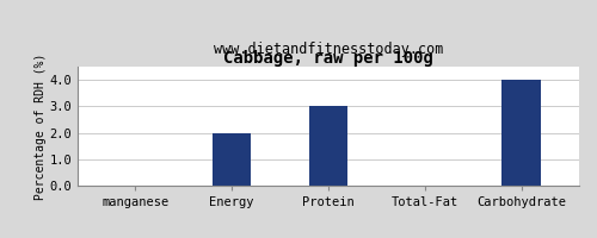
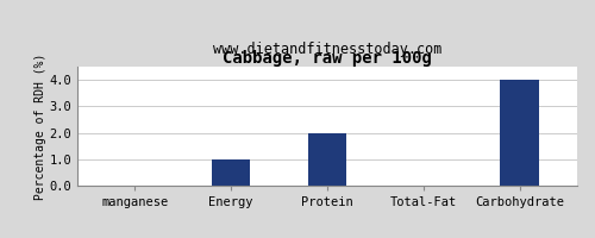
Energy: 2 -> 1
Protein: 3 -> 2
